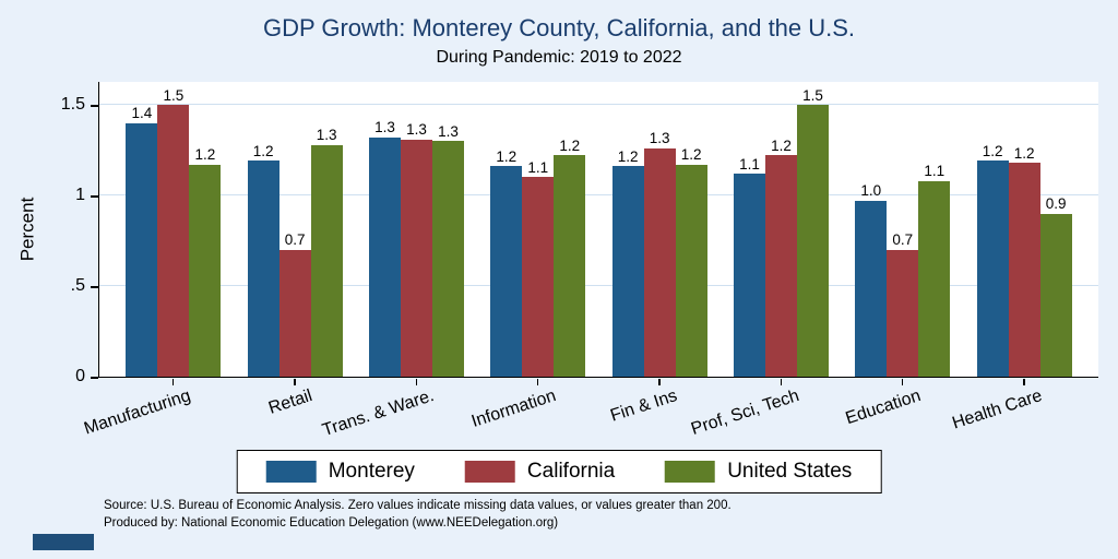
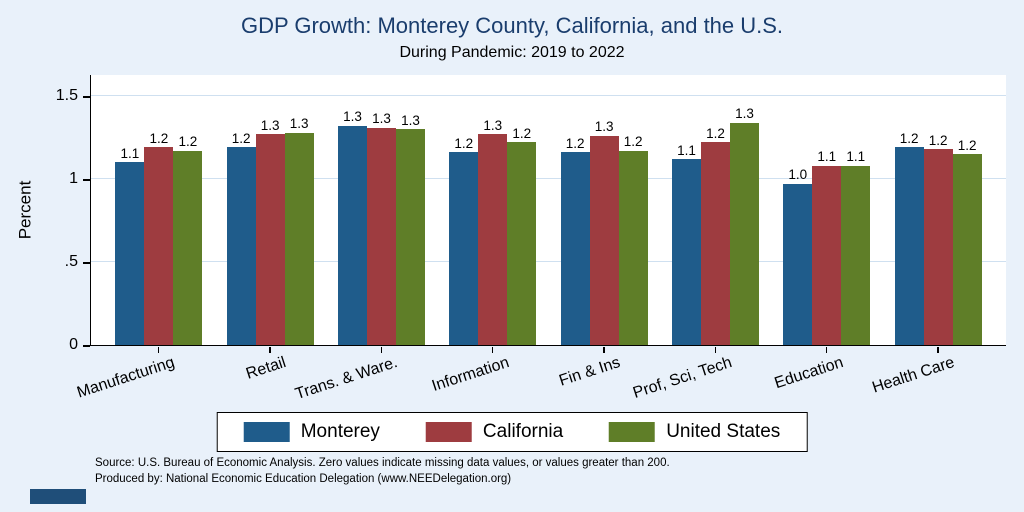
Monterey/Manufacturing: 1.4 -> 1.1
California/Manufacturing: 1.5 -> 1.2
California/Retail: 0.7 -> 1.3
California/Information: 1.1 -> 1.3
United States/Prof, Sci, Tech: 1.5 -> 1.3
California/Education: 0.7 -> 1.1
United States/Health Care: 0.9 -> 1.2
